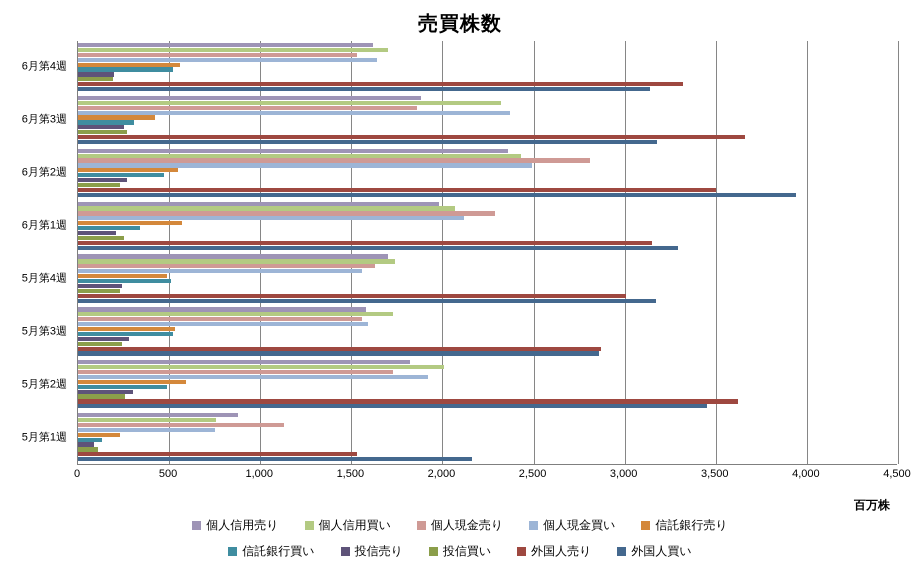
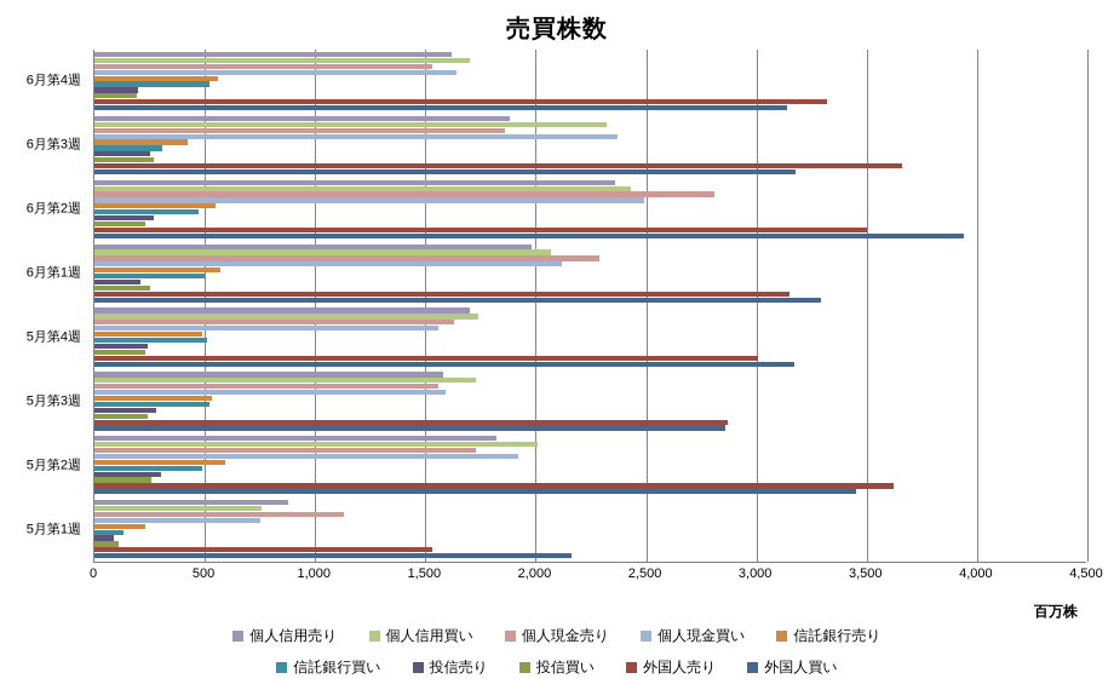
信託銀行買い/6月第1週: 340 -> 500
